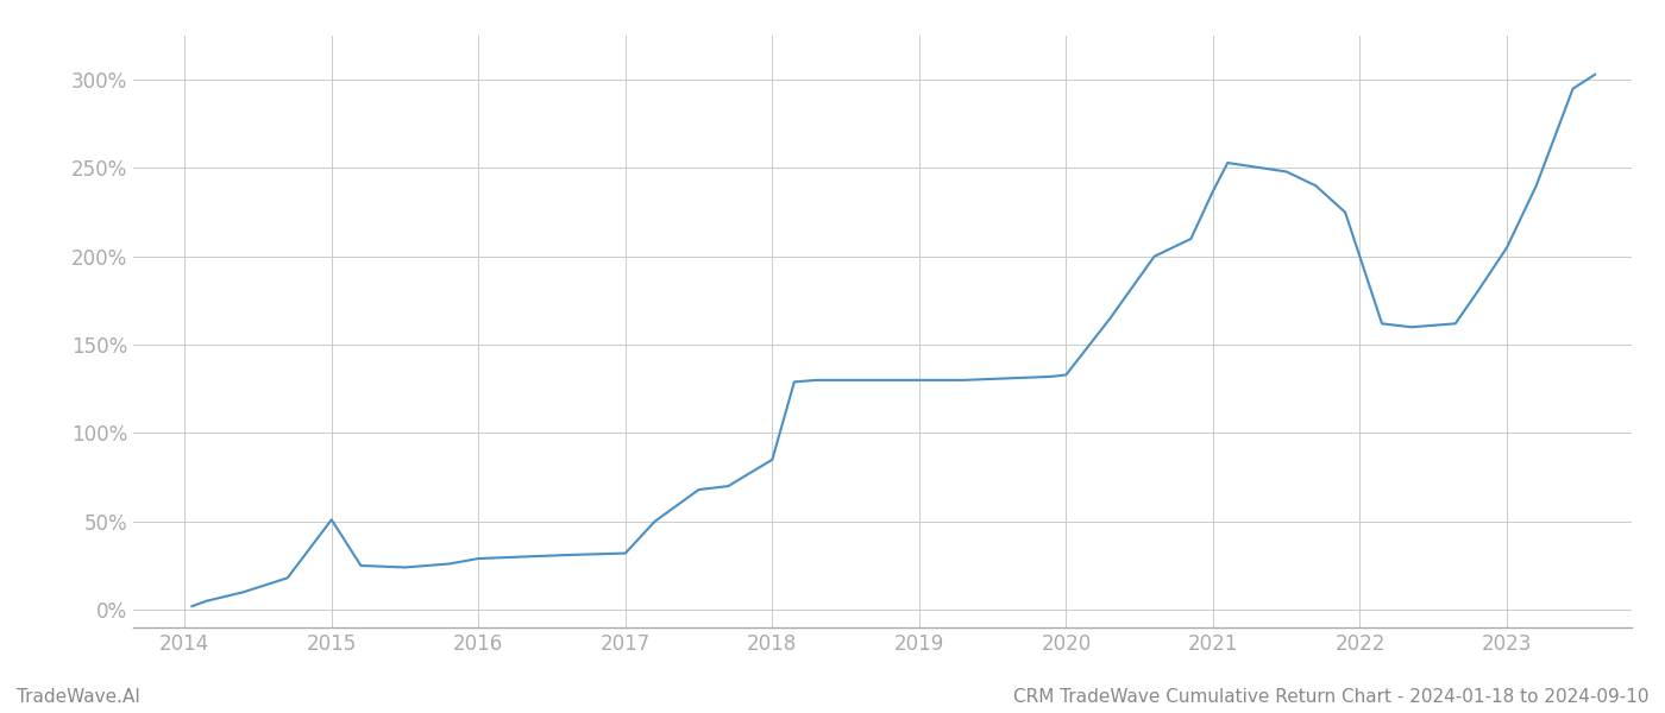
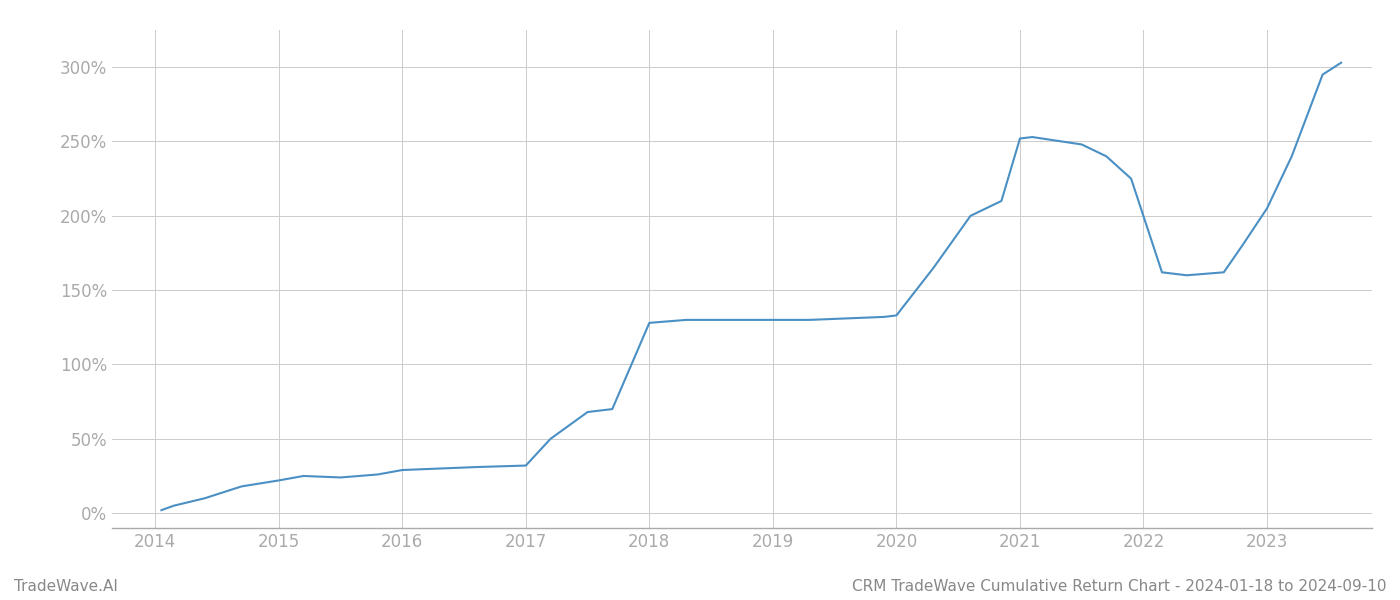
2015: 51% -> 22%
2018: 85% -> 128%
2021: 237% -> 252%
